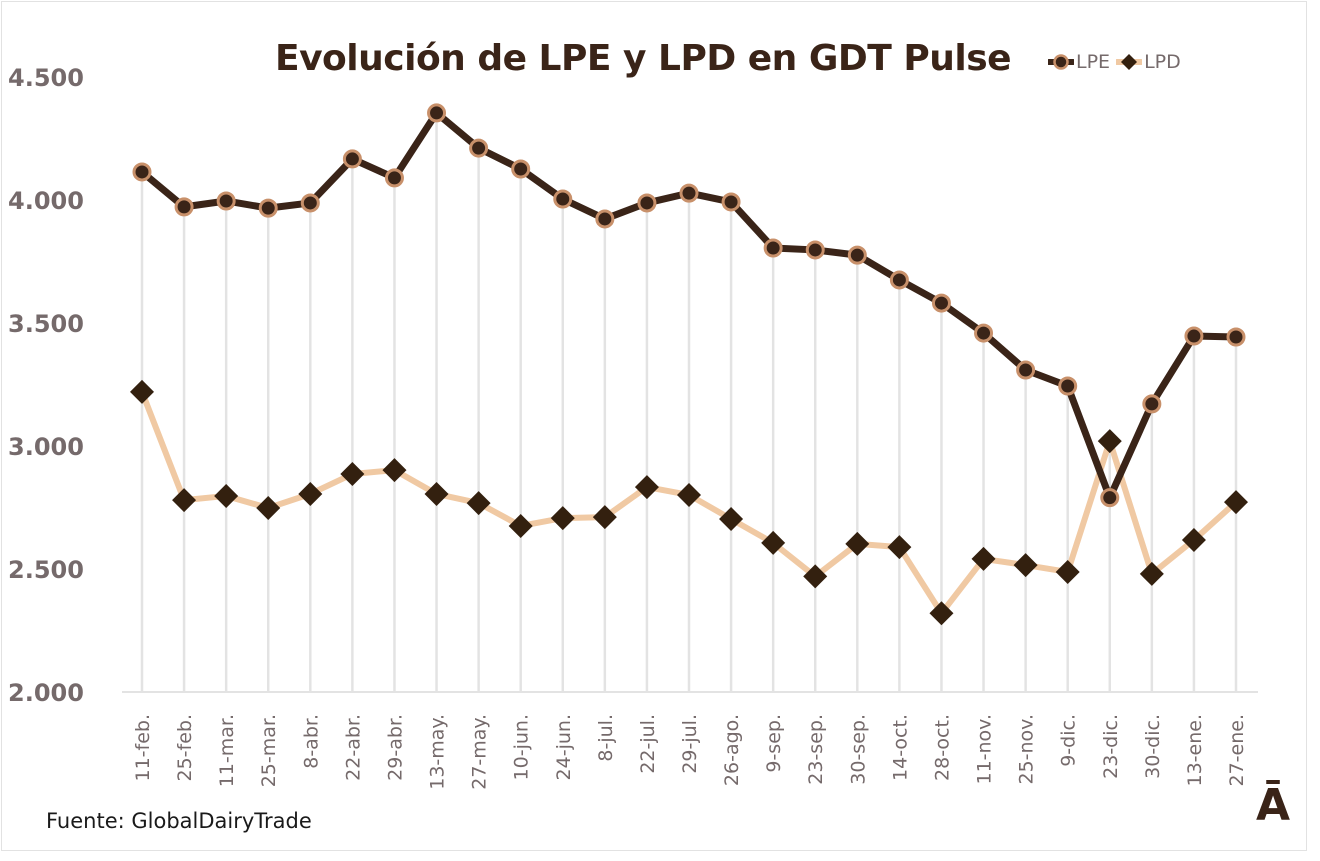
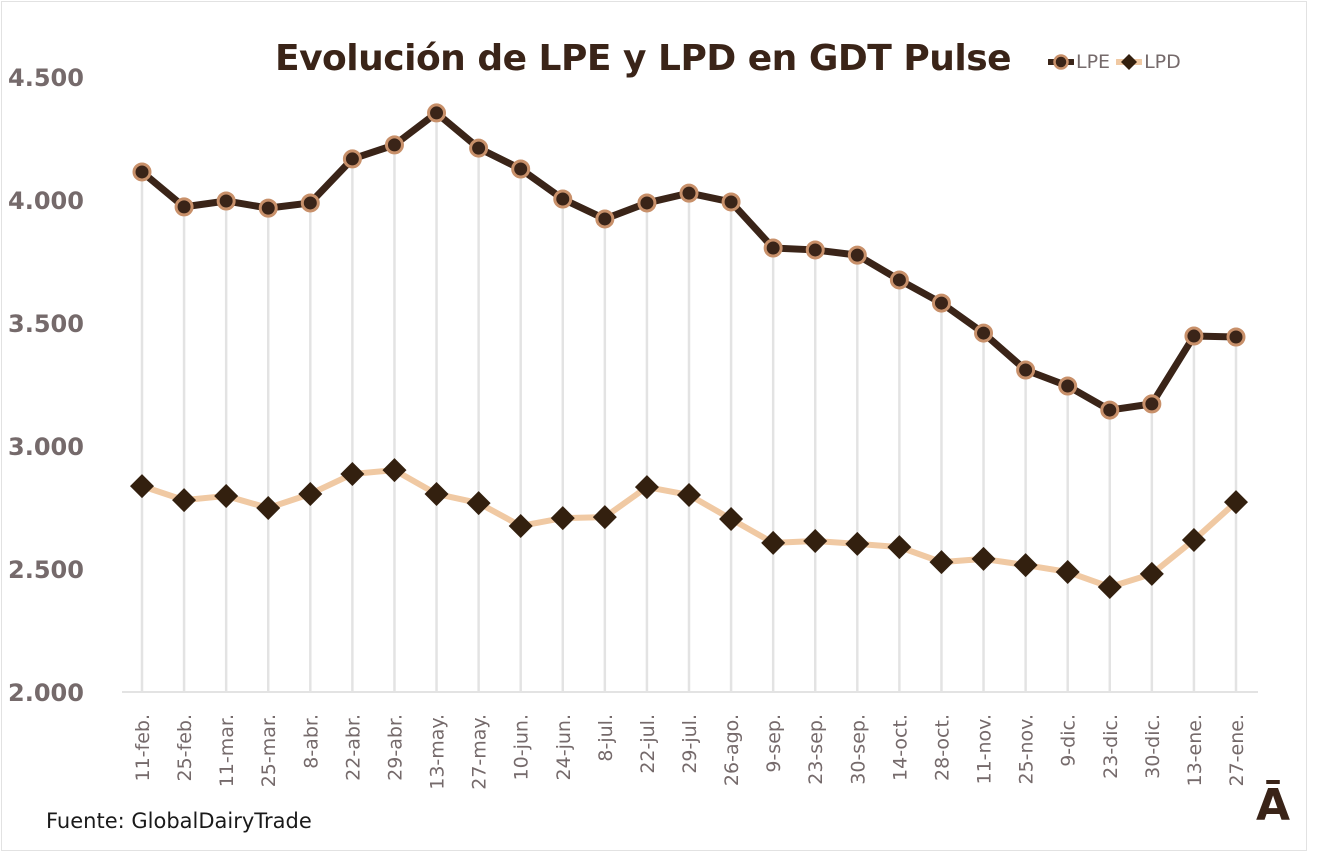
LPD/11-feb.: 3220 -> 2840
LPE/29-abr.: 4090 -> 4220
LPD/23-sep.: 2470 -> 2610
LPD/28-oct.: 2320 -> 2530
LPE/23-dic.: 2790 -> 3150
LPD/23-dic.: 3020 -> 2430
